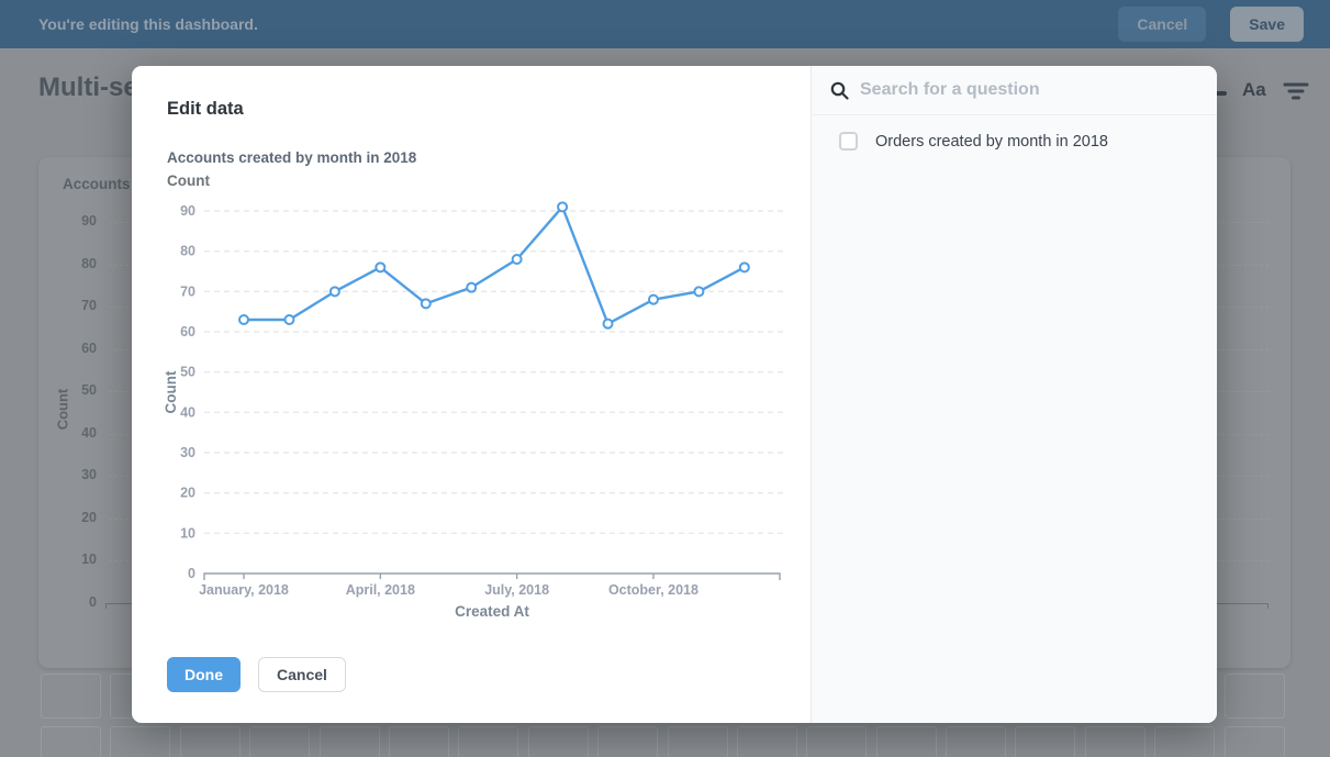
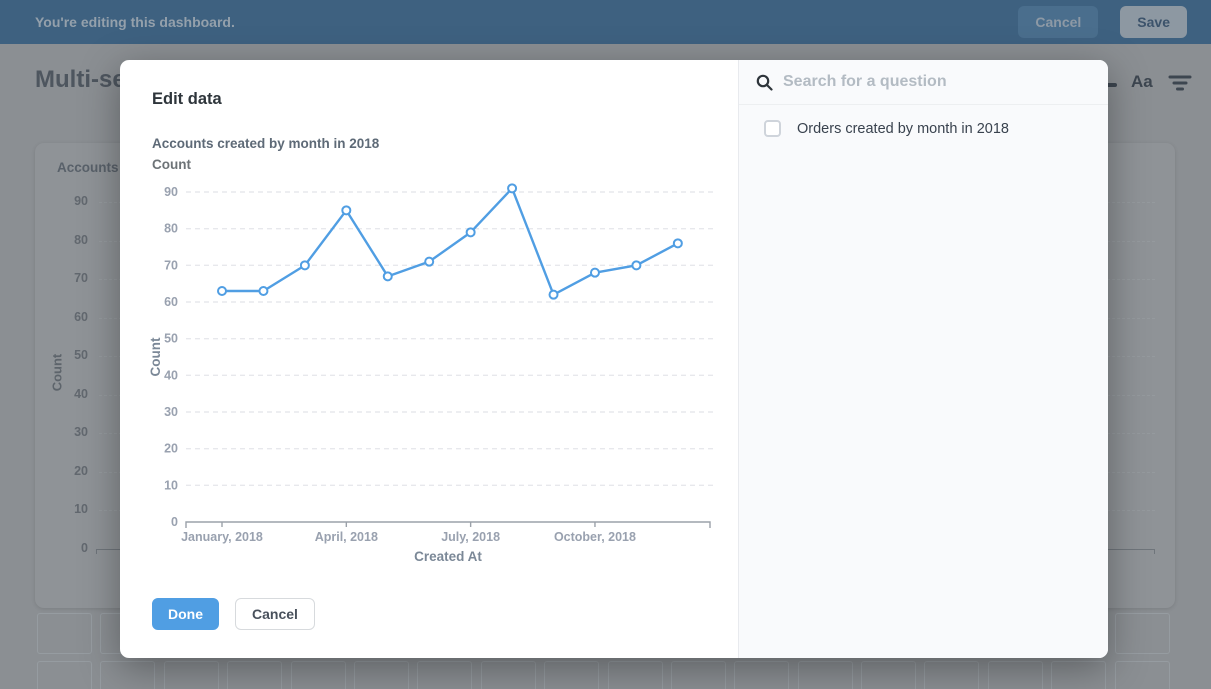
April, 2018: 76 -> 85
July, 2018: 78 -> 79
